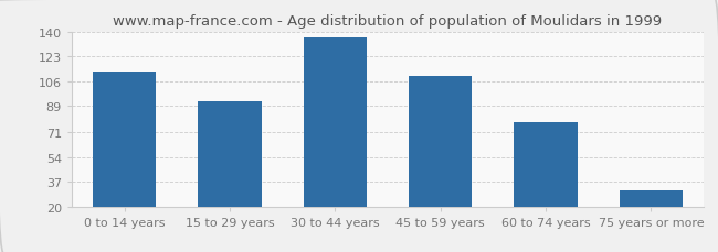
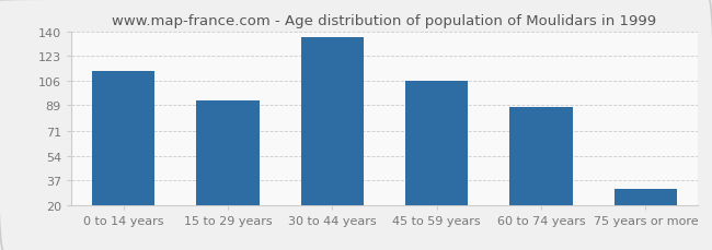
45 to 59 years: 110 -> 106
60 to 74 years: 78 -> 88
